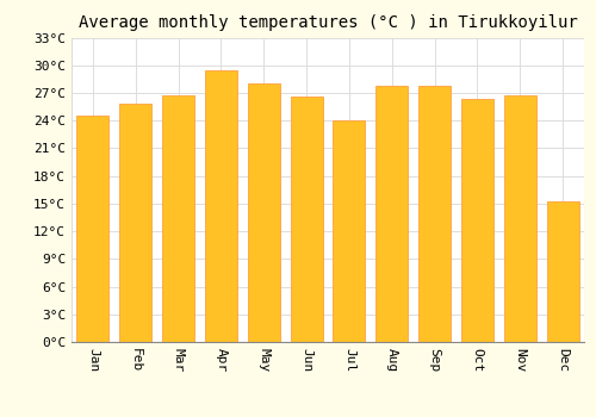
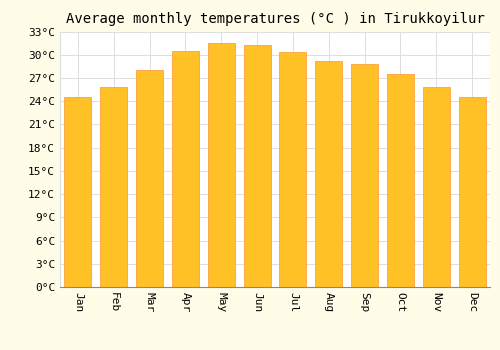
Mar: 26.8°C -> 28.0°C
Apr: 29.4°C -> 30.5°C
May: 28.0°C -> 31.5°C
Jun: 26.6°C -> 31.2°C
Jul: 24.0°C -> 30.3°C
Aug: 27.8°C -> 29.2°C
Sep: 27.8°C -> 28.8°C
Oct: 26.4°C -> 27.5°C
Nov: 26.8°C -> 25.8°C
Dec: 15.2°C -> 24.6°C
